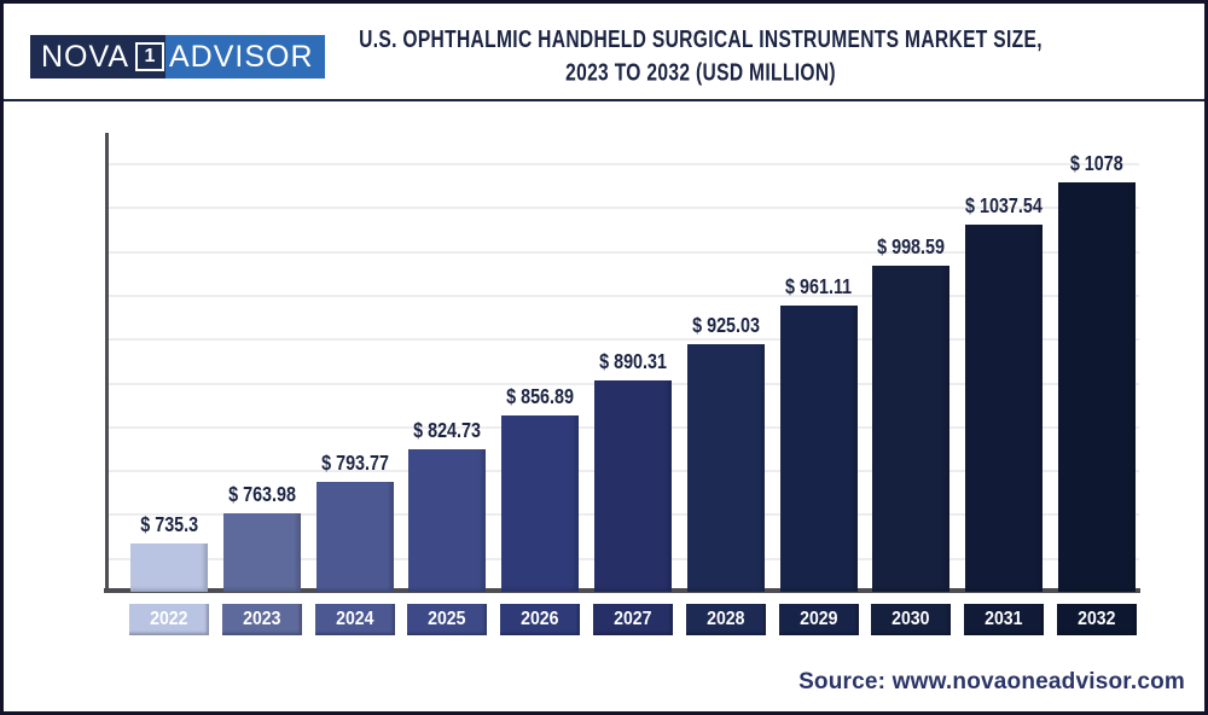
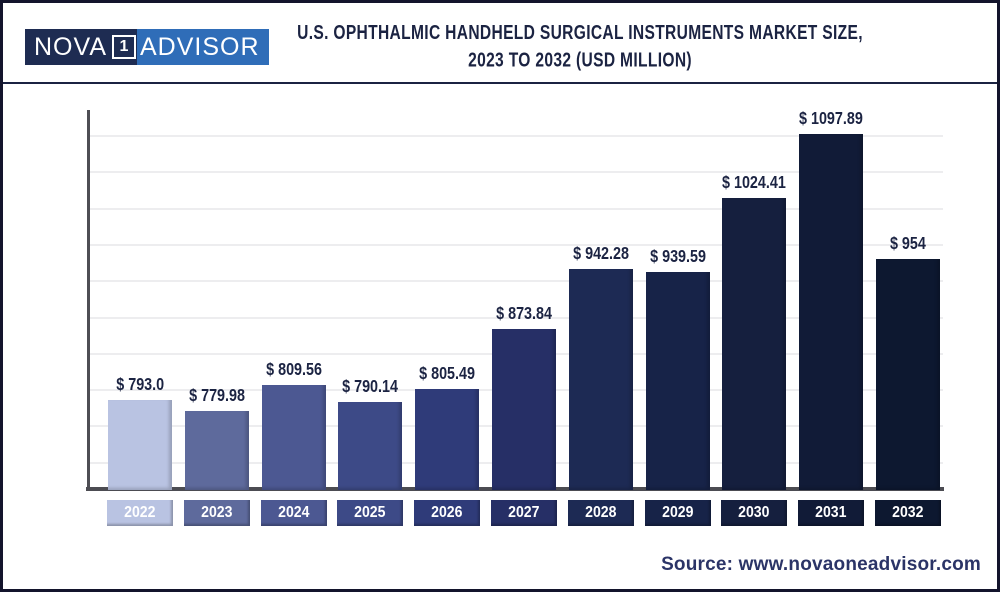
2022: 735.3 -> 793.0
2023: 763.98 -> 779.98
2024: 793.77 -> 809.56
2025: 824.73 -> 790.14
2026: 856.89 -> 805.49
2027: 890.31 -> 873.84
2028: 925.03 -> 942.28
2029: 961.11 -> 939.59
2030: 998.59 -> 1024.41
2031: 1037.54 -> 1097.89
2032: 1078 -> 954
